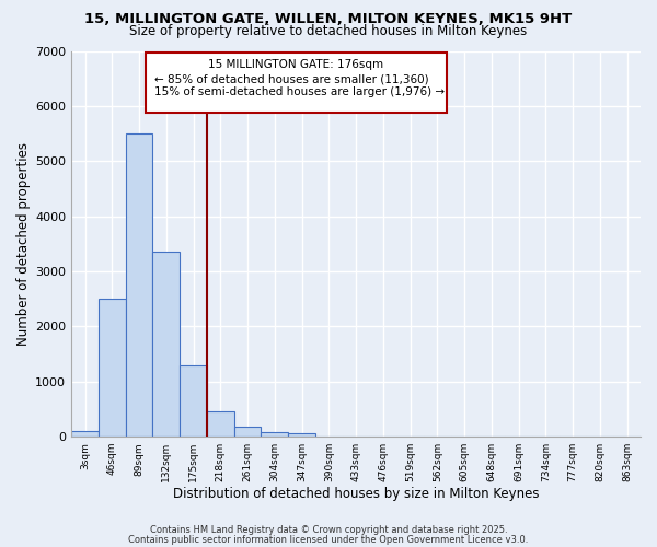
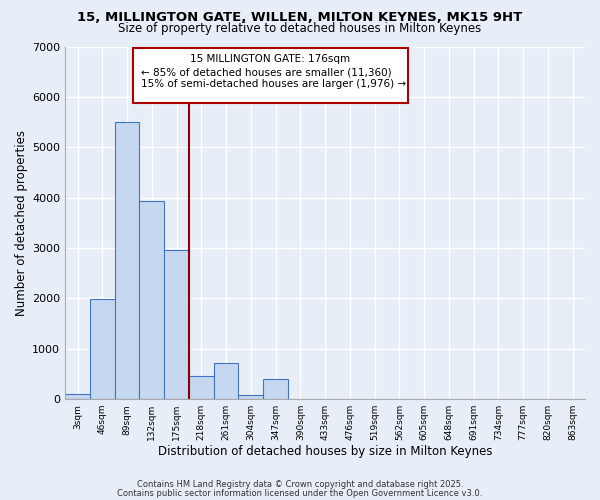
46sqm: 2500 -> 1980
132sqm: 3350 -> 3940
175sqm: 1300 -> 2960
261sqm: 180 -> 720
347sqm: 60 -> 400
